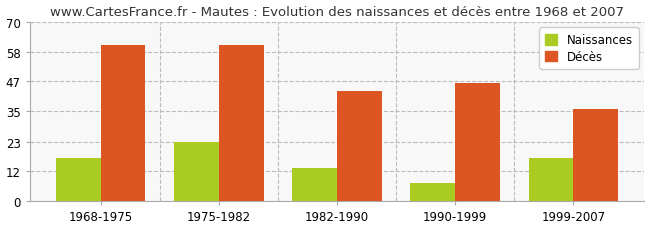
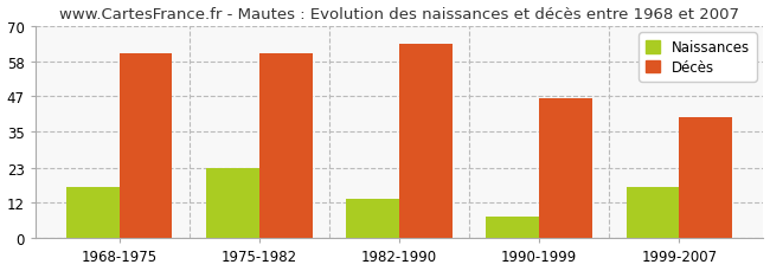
Décès/1982-1990: 43 -> 64
Décès/1999-2007: 36 -> 40
